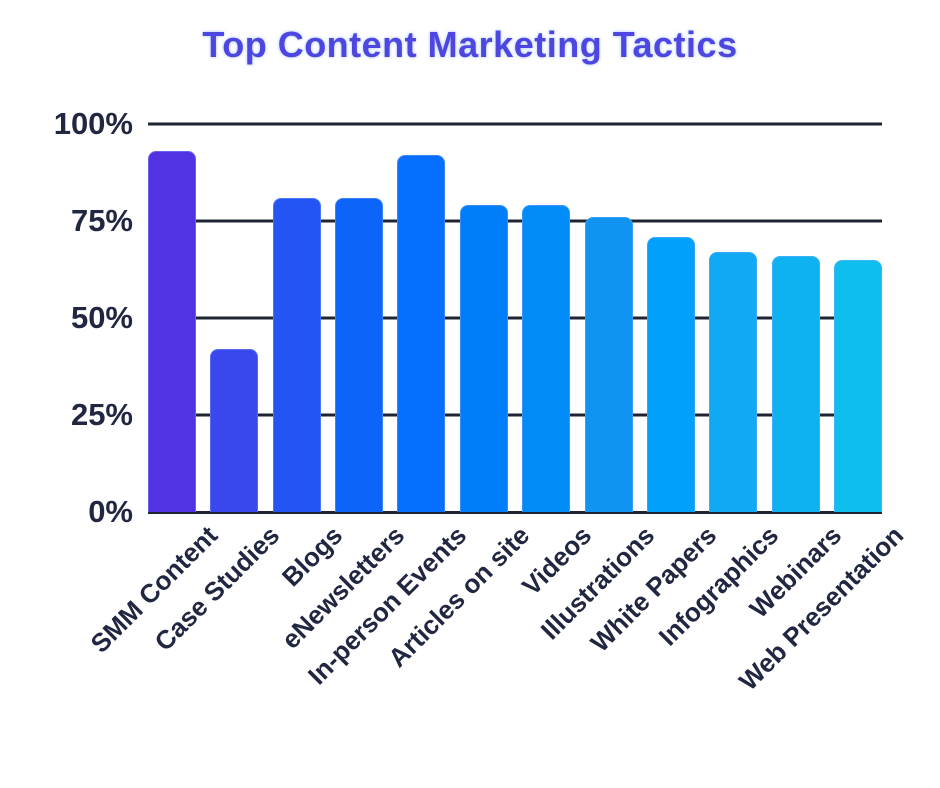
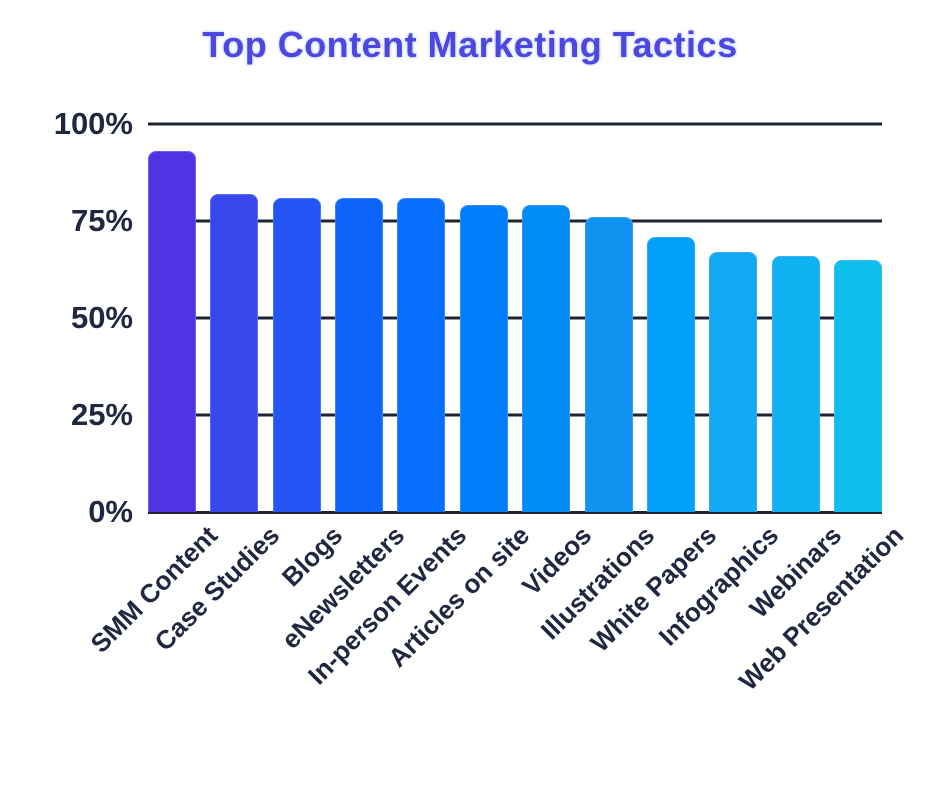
Case Studies: 42% -> 82%
In-person Events: 92% -> 81%
